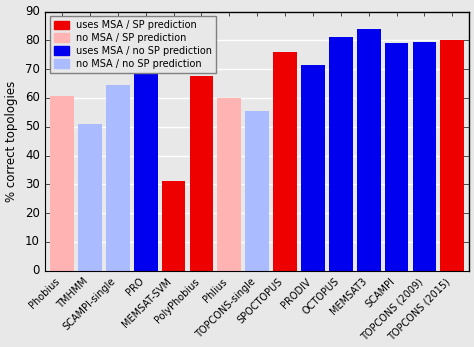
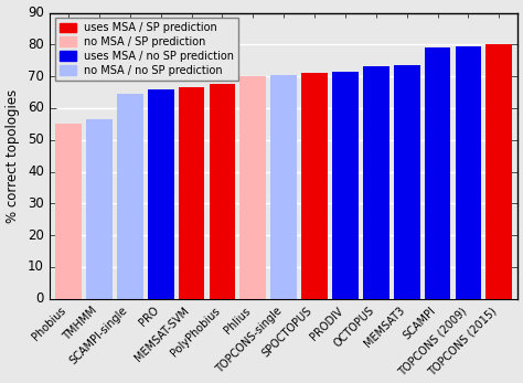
Phobius: 60.5 -> 55.0
TMHMM: 51.0 -> 56.5
PRO: 69.0 -> 66.0
MEMSAT-SVM: 31.0 -> 66.5
Phlius: 60.0 -> 70.0
TOPCONS-single: 55.5 -> 70.5
SPOCTOPUS: 76.0 -> 71.0
OCTOPUS: 81.0 -> 73.0
MEMSAT3: 84.0 -> 73.5
